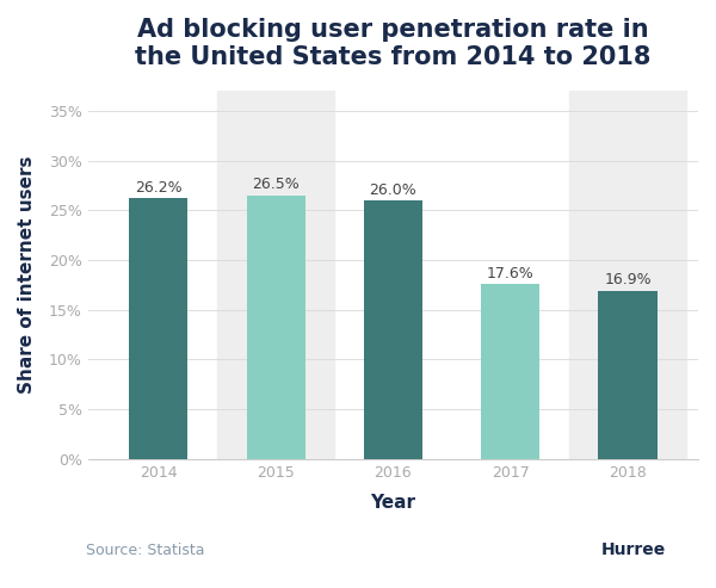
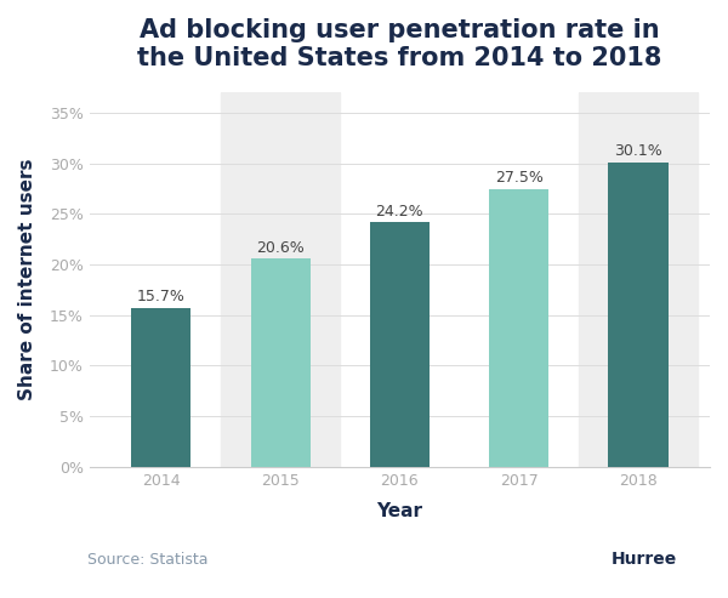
2014: 26.2% -> 15.7%
2015: 26.5% -> 20.6%
2016: 26.0% -> 24.2%
2017: 17.6% -> 27.5%
2018: 16.9% -> 30.1%
